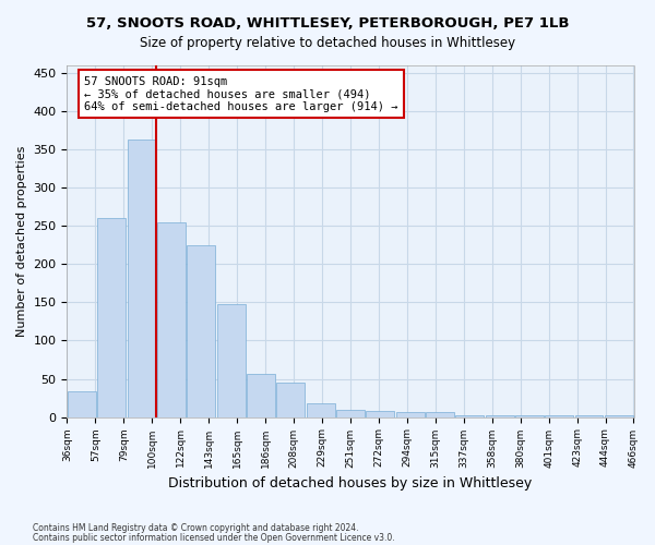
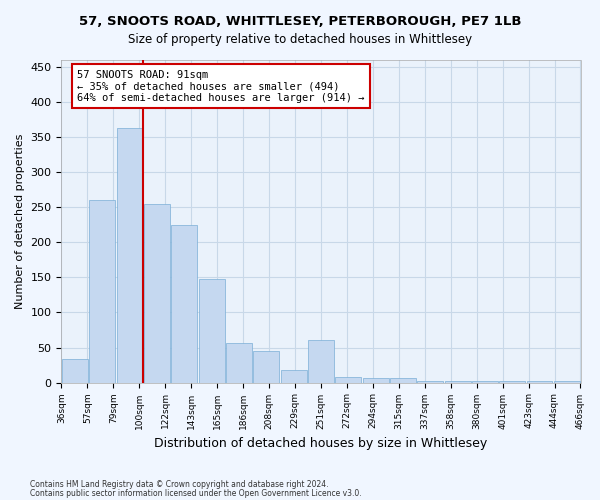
251sqm: 10 -> 60
